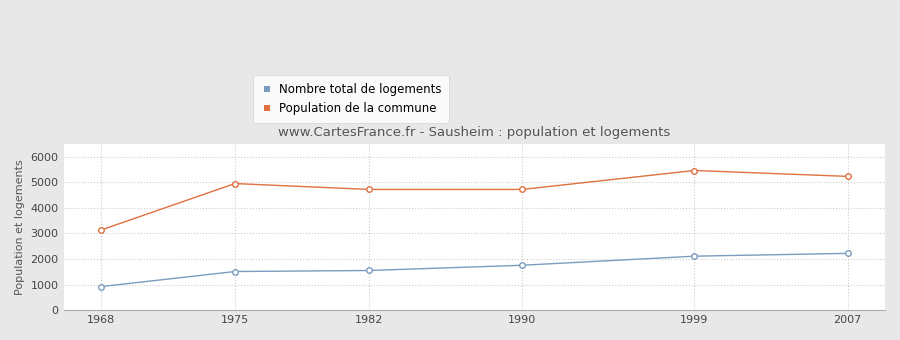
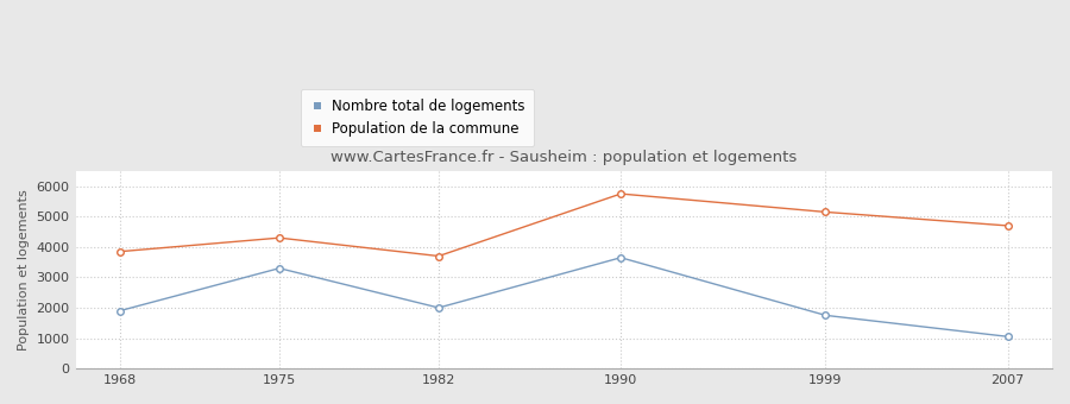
Nombre total de logements/1968: 920 -> 1900
Population de la commune/1968: 3130 -> 3850
Nombre total de logements/1975: 1510 -> 3300
Population de la commune/1975: 4950 -> 4300
Nombre total de logements/1982: 1550 -> 2000
Population de la commune/1982: 4720 -> 3700
Nombre total de logements/1990: 1760 -> 3650
Population de la commune/1990: 4720 -> 5750
Nombre total de logements/1999: 2110 -> 1750
Population de la commune/1999: 5460 -> 5150
Nombre total de logements/2007: 2220 -> 1050
Population de la commune/2007: 5230 -> 4700
